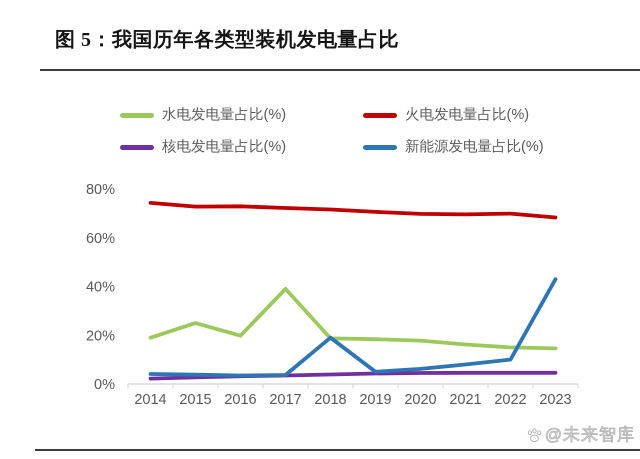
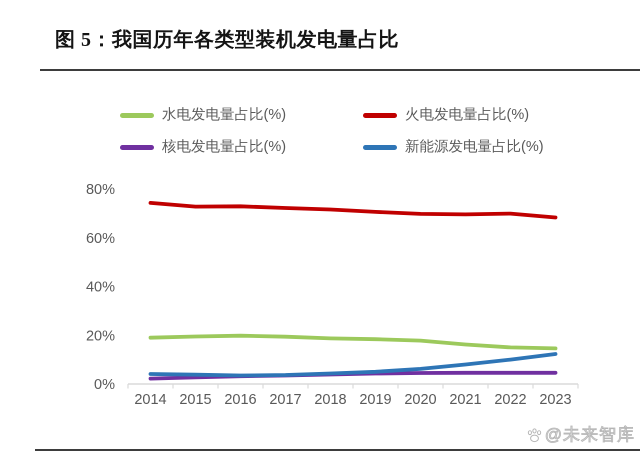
水电发电量占比(%)/2015: 25% -> 20%
水电发电量占比(%)/2017: 39% -> 19%
新能源发电量占比(%)/2018: 19% -> 4%
新能源发电量占比(%)/2023: 43% -> 12%
